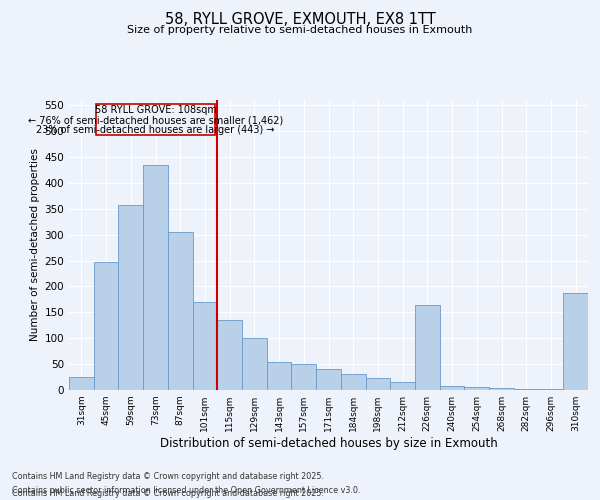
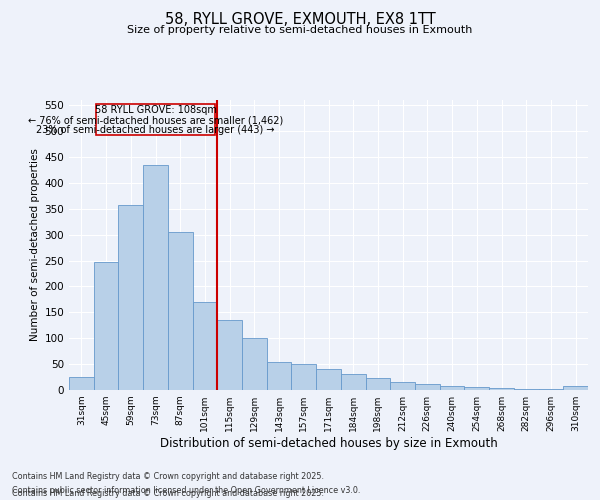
226sqm: 164 -> 12
310sqm: 188 -> 7
